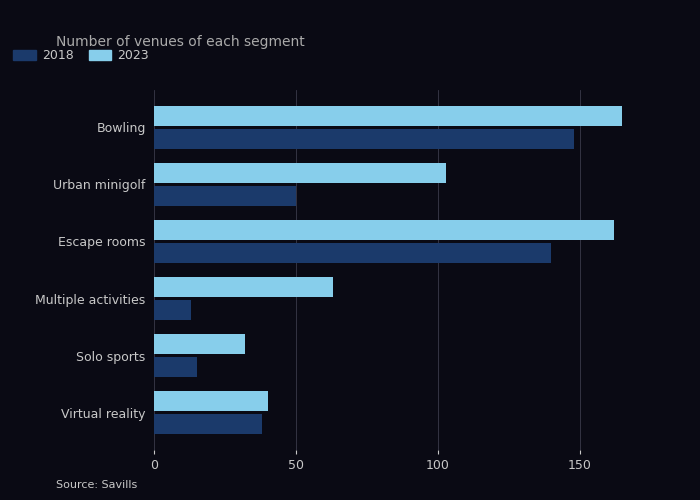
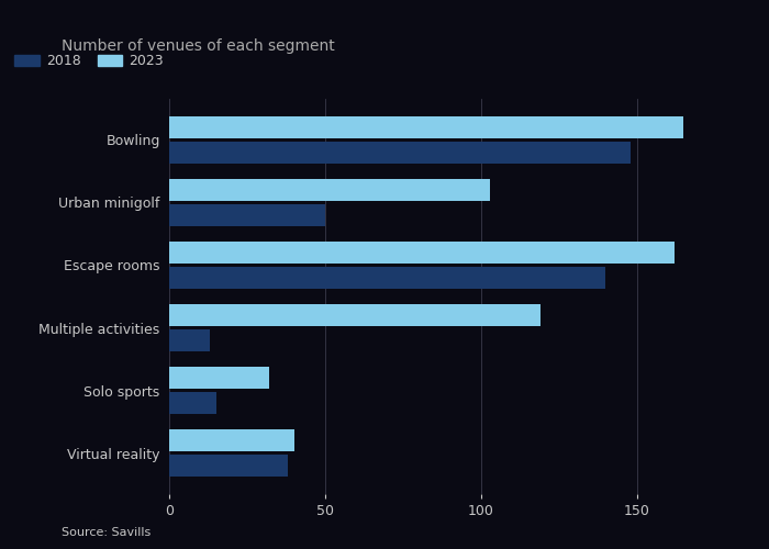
2023/Multiple activities: 63 -> 119
